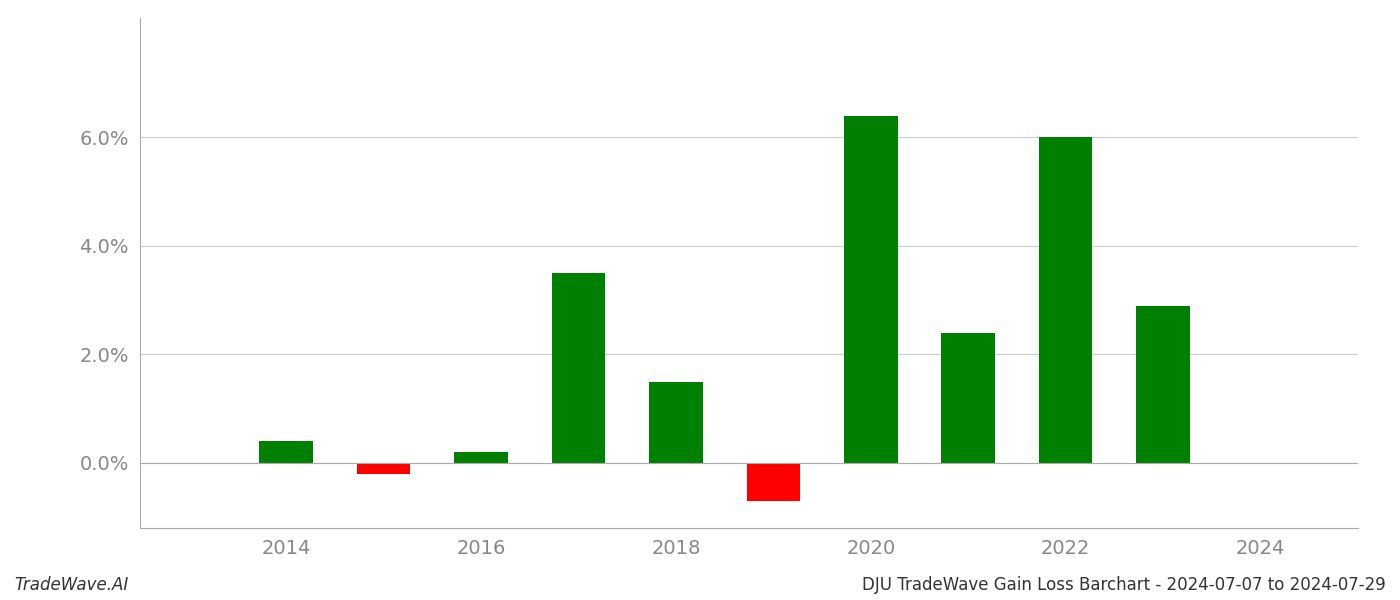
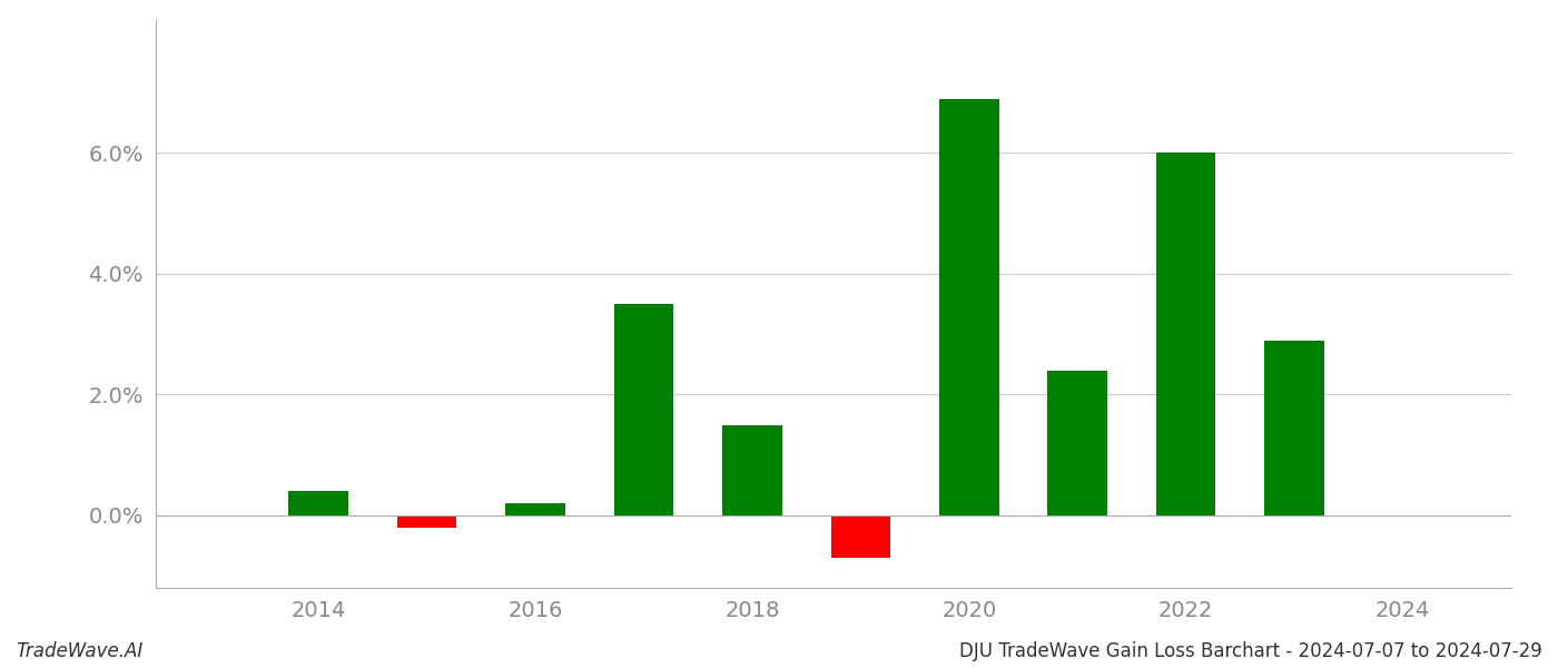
2020: 6.4% -> 6.9%
